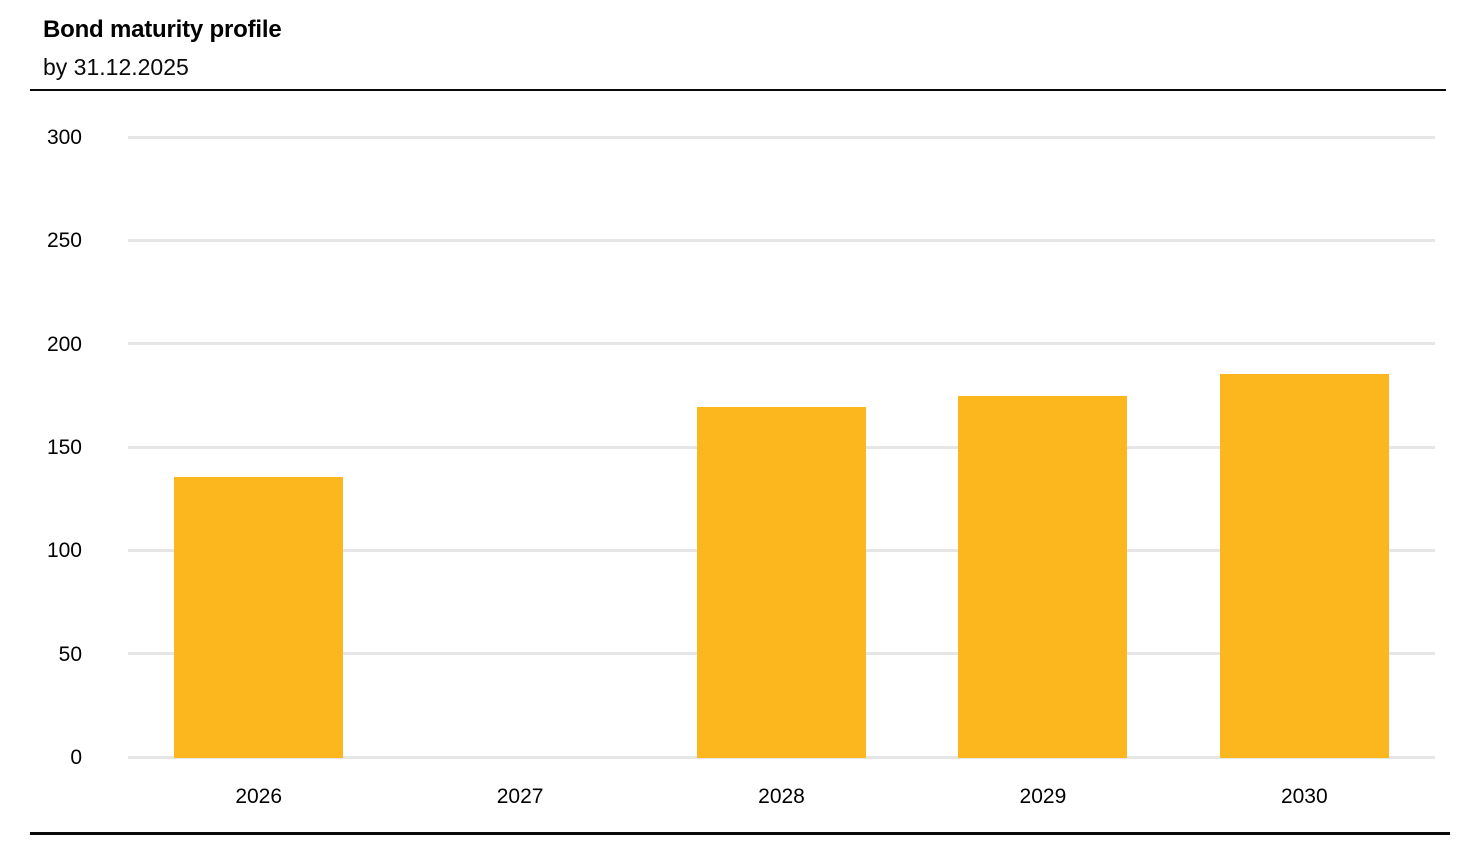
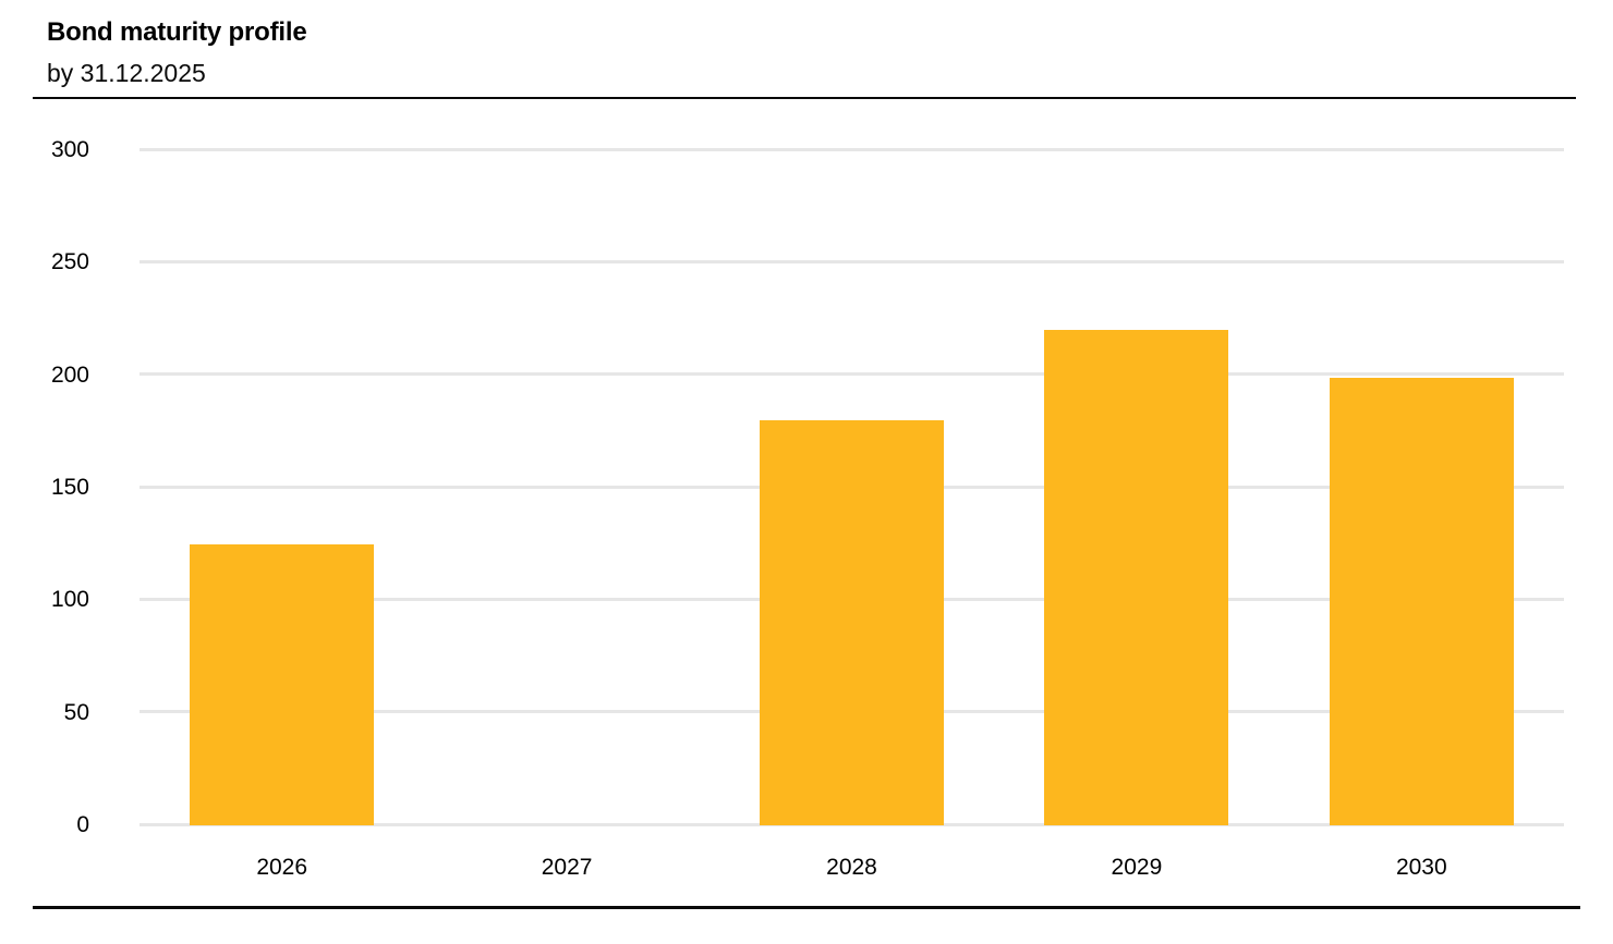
2026: 136 -> 125
2028: 170 -> 180
2029: 175 -> 220
2030: 186 -> 199
